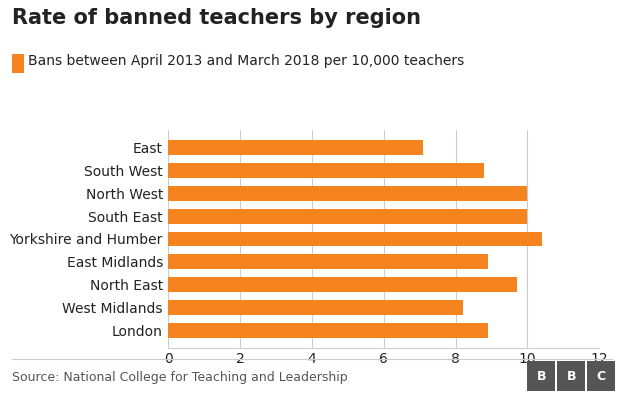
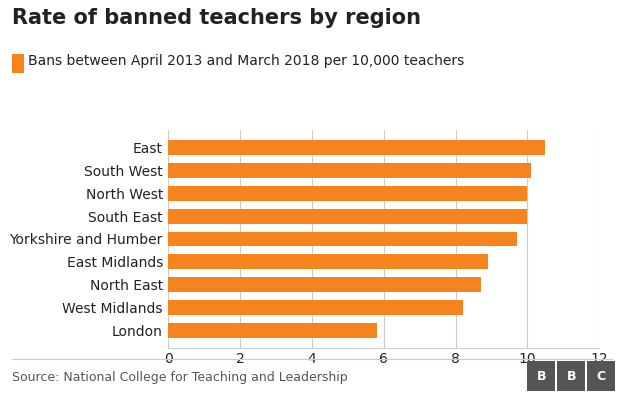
East: 7.1 -> 10.5
South West: 8.8 -> 10.1
Yorkshire and Humber: 10.4 -> 9.7
North East: 9.7 -> 8.7
London: 8.9 -> 5.8
